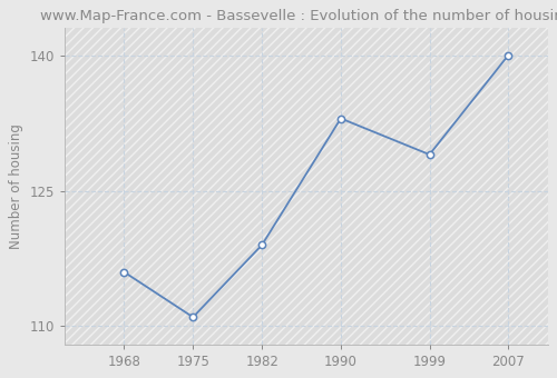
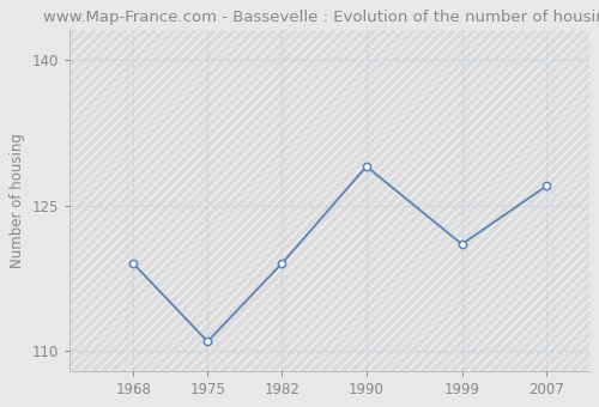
1968: 116 -> 119
1990: 133 -> 129
1999: 129 -> 121
2007: 140 -> 127
